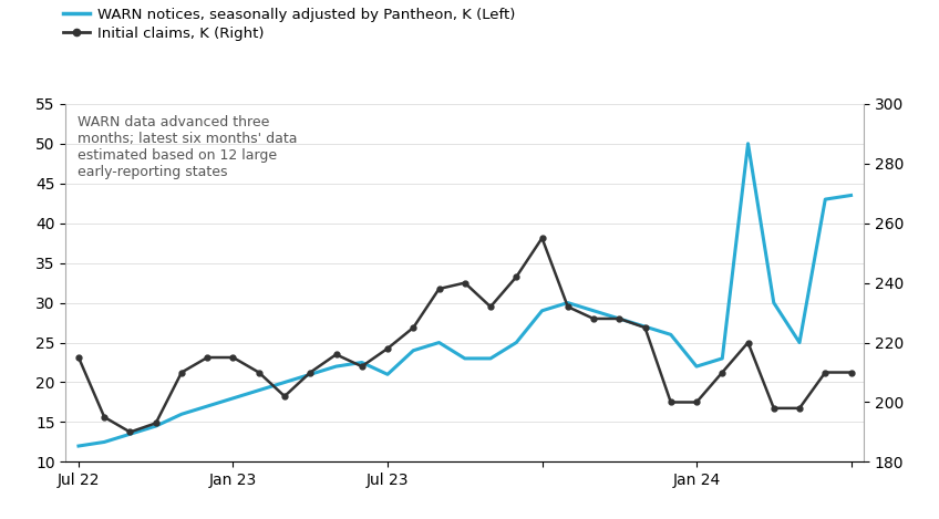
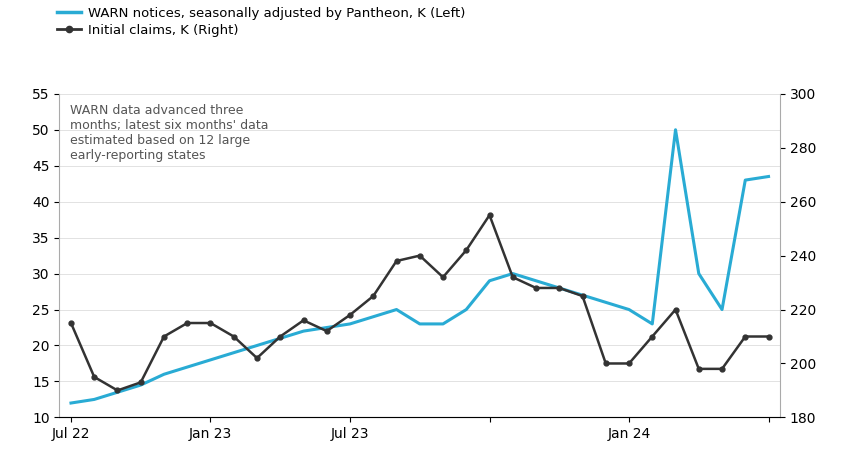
WARN notices, seasonally adjusted by Pantheon, K (Left)/Jul 23: 21.0 -> 23.0
WARN notices, seasonally adjusted by Pantheon, K (Left)/Jan 24: 22.0 -> 25.0
